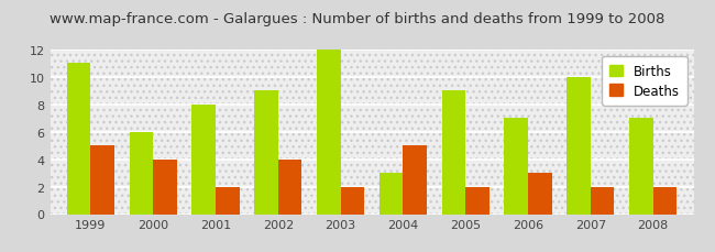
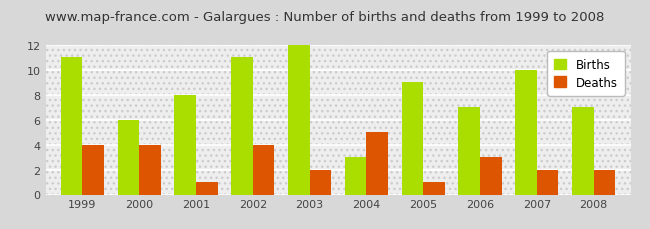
Deaths/1999: 5 -> 4
Deaths/2001: 2 -> 1
Births/2002: 9 -> 11
Deaths/2005: 2 -> 1
